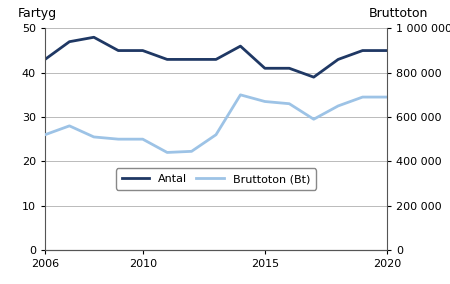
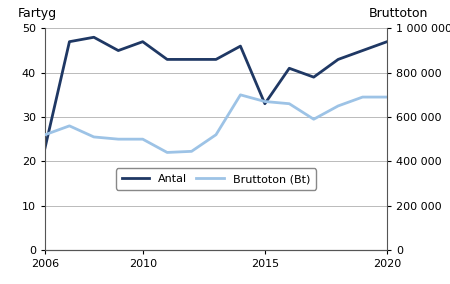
Antal/2006: 43 -> 23
Antal/2010: 45 -> 47
Antal/2015: 41 -> 33
Antal/2020: 45 -> 47
